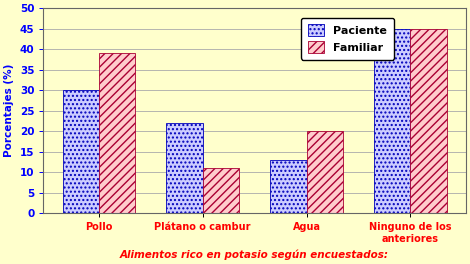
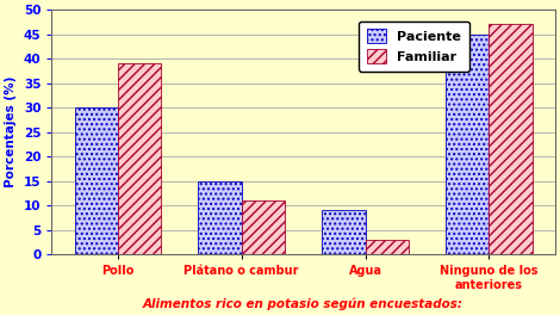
Paciente/Plátano o cambur: 22 -> 15
Paciente/Agua: 13 -> 9
Familiar/Agua: 20 -> 3
Familiar/Ninguno de los anteriores: 45 -> 47
